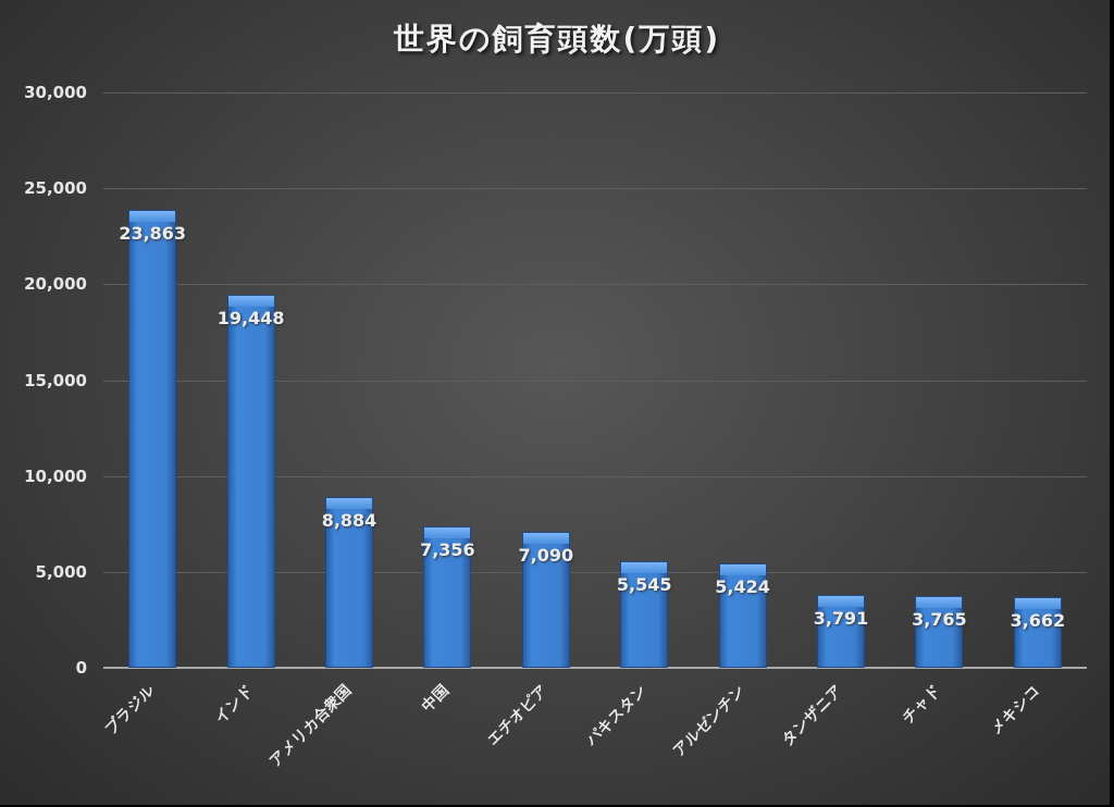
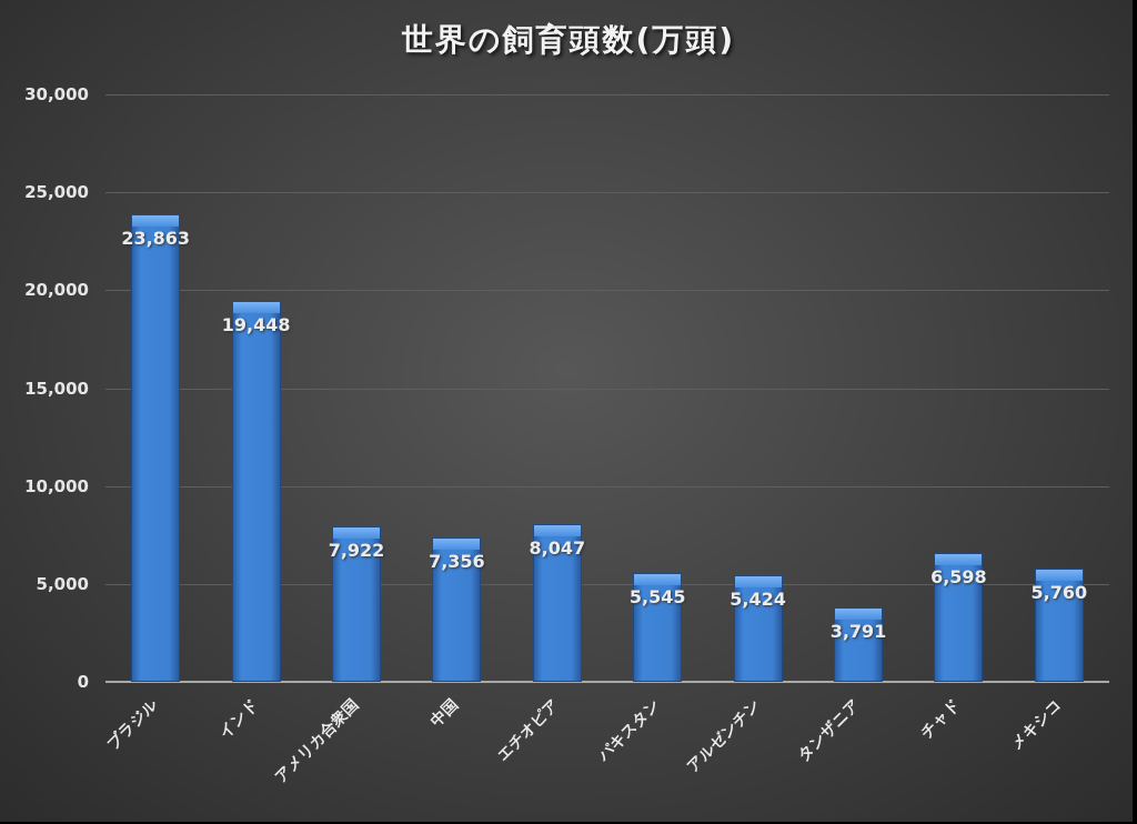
アメリカ合衆国: 8,884 -> 7,922
エチオピア: 7,090 -> 8,047
チャド: 3,765 -> 6,598
メキシコ: 3,662 -> 5,760
